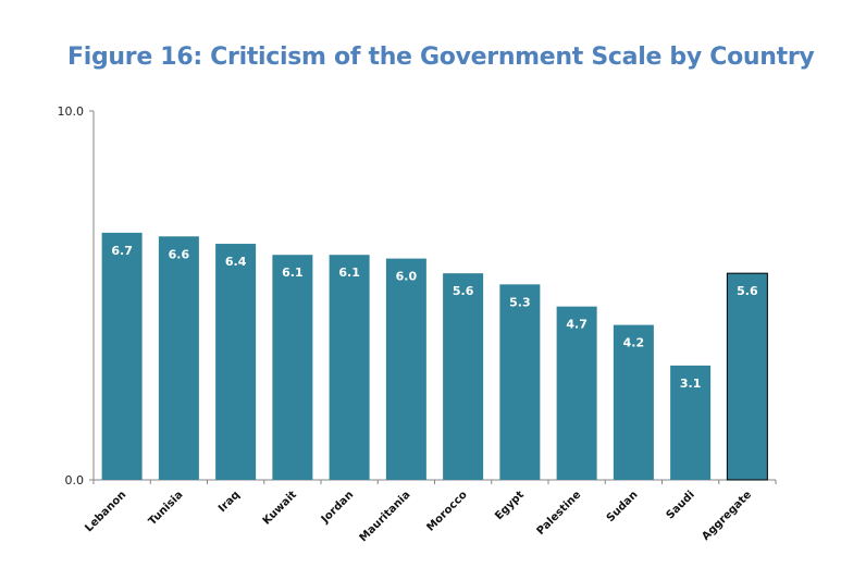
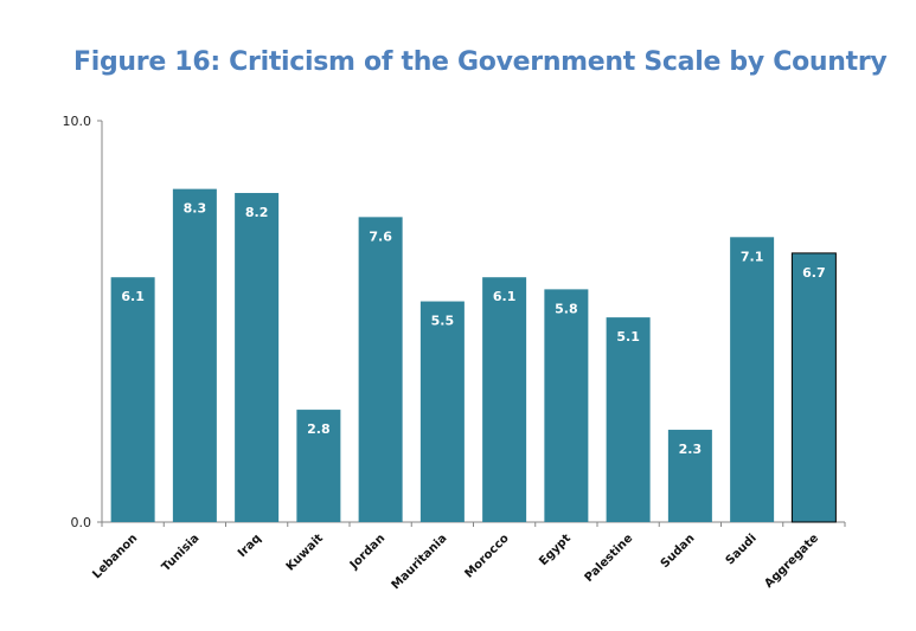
Lebanon: 6.7 -> 6.1
Tunisia: 6.6 -> 8.3
Iraq: 6.4 -> 8.2
Kuwait: 6.1 -> 2.8
Jordan: 6.1 -> 7.6
Mauritania: 6.0 -> 5.5
Morocco: 5.6 -> 6.1
Egypt: 5.3 -> 5.8
Palestine: 4.7 -> 5.1
Sudan: 4.2 -> 2.3
Saudi: 3.1 -> 7.1
Aggregate: 5.6 -> 6.7
